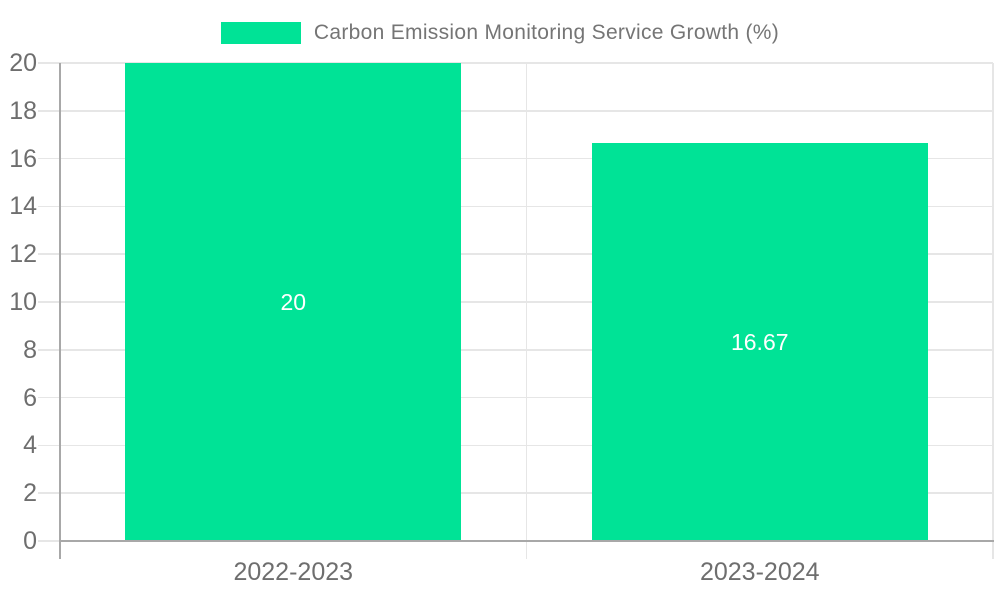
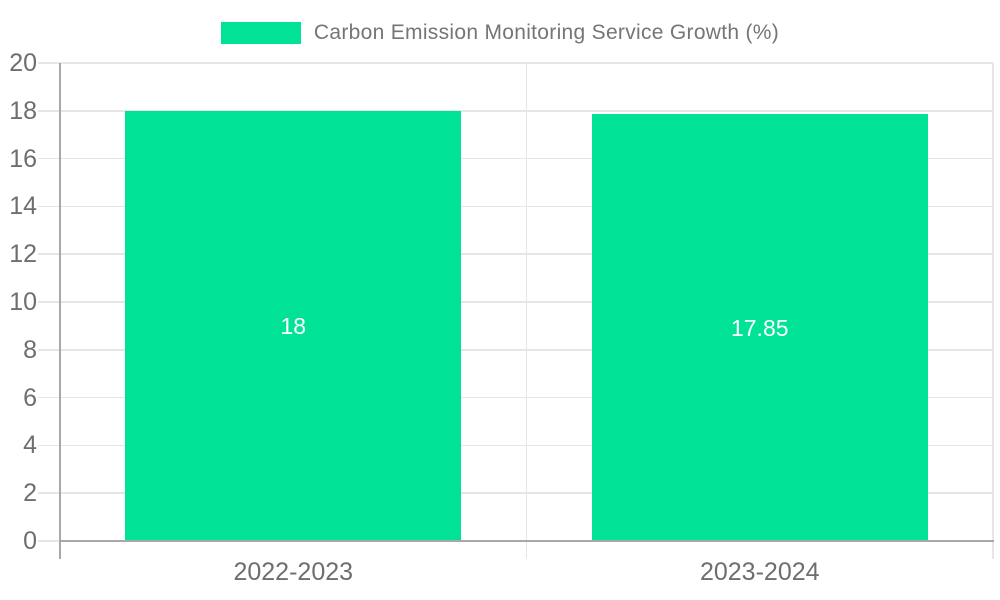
2022-2023: 20 -> 18
2023-2024: 16.67 -> 17.85
